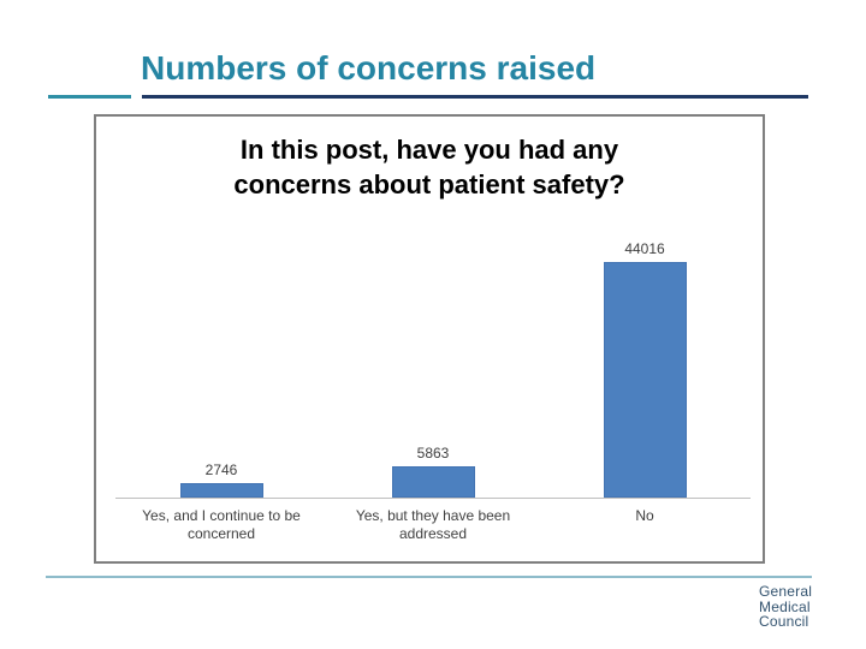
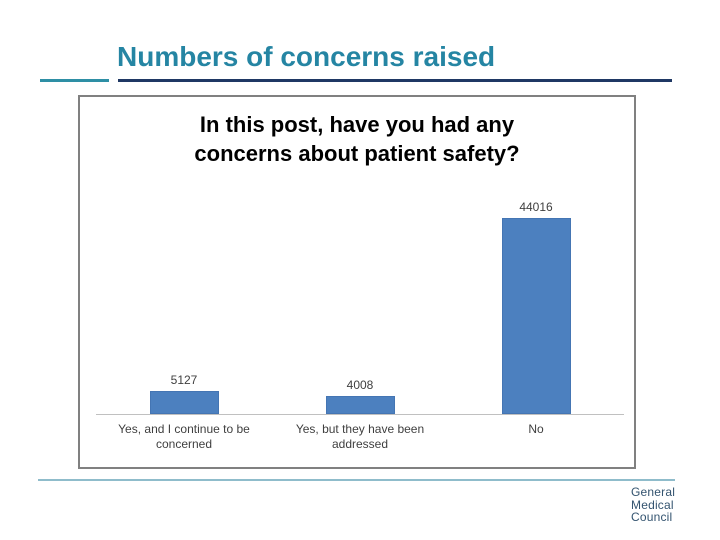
Yes, and I continue to be concerned: 2746 -> 5127
Yes, but they have been addressed: 5863 -> 4008
